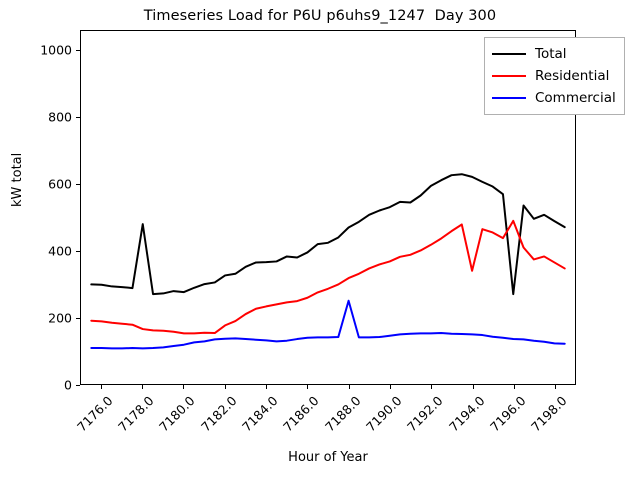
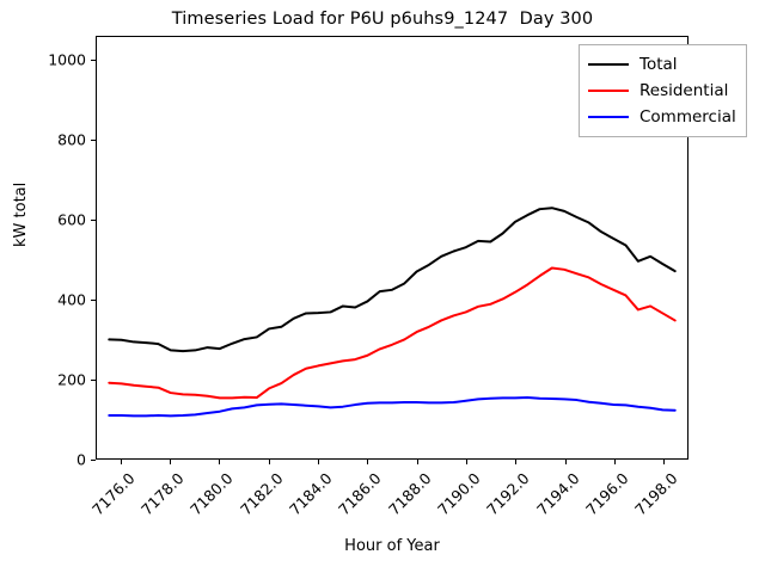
Total/7178.0: 480 -> 270
Commercial/7188.0: 250 -> 140
Residential/7194.0: 340 -> 480
Total/7196.0: 270 -> 550
Residential/7196.0: 490 -> 420
